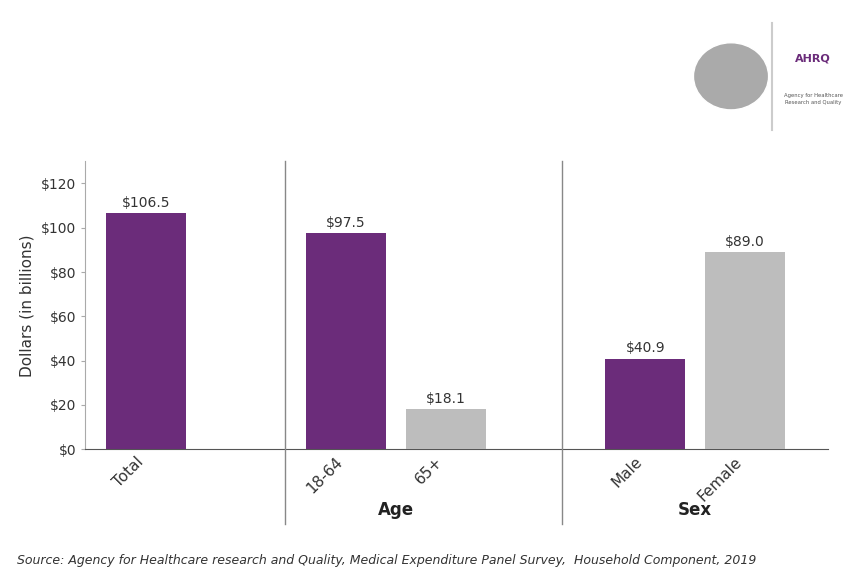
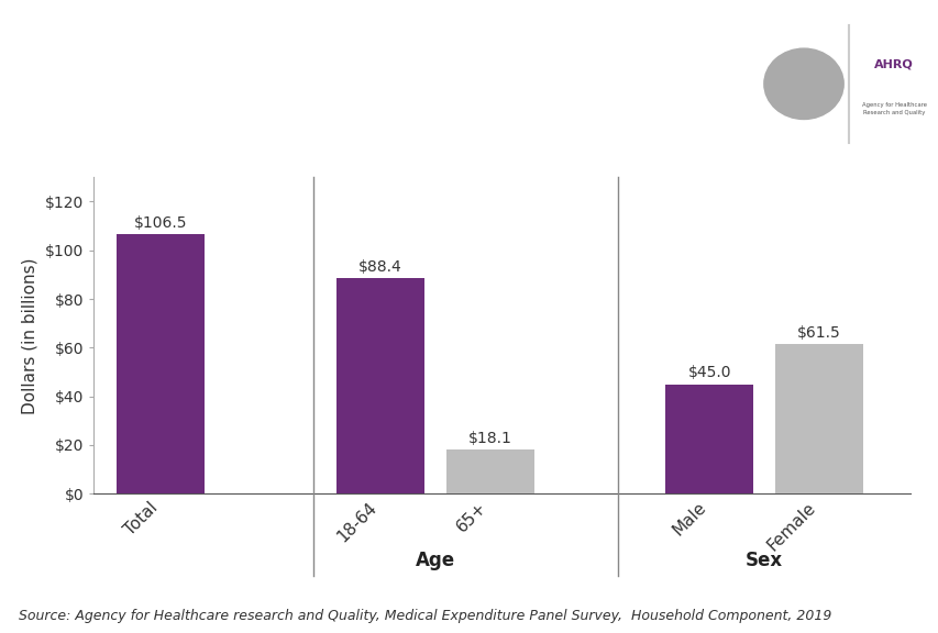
18-64: $97.5 -> $88.4
Male: $40.9 -> $45.0
Female: $89.0 -> $61.5
